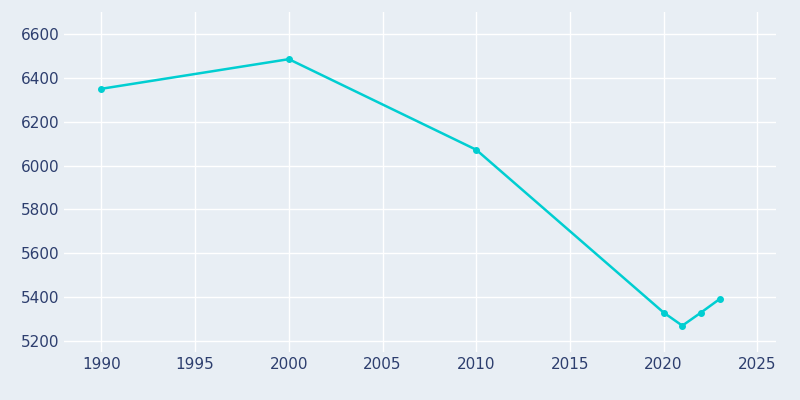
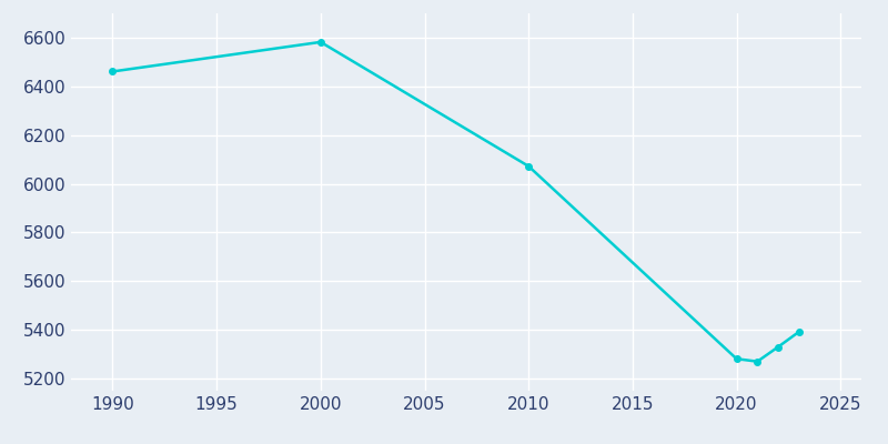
1990: 6350 -> 6461
2000: 6485 -> 6582
2020: 5330 -> 5281
